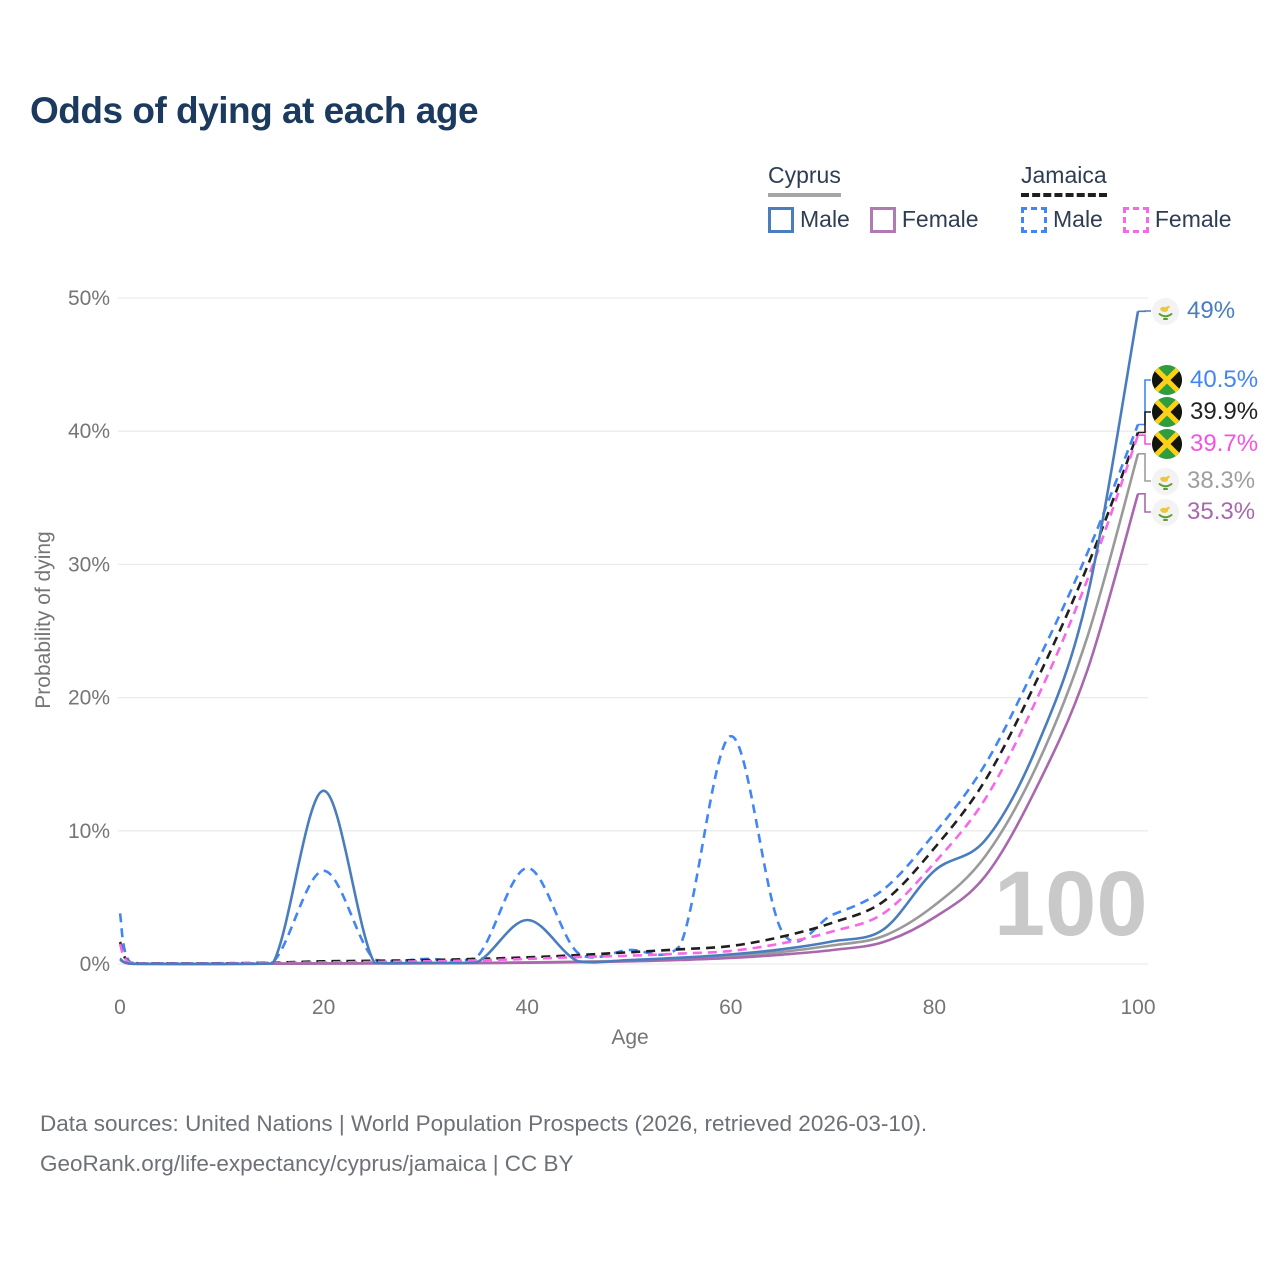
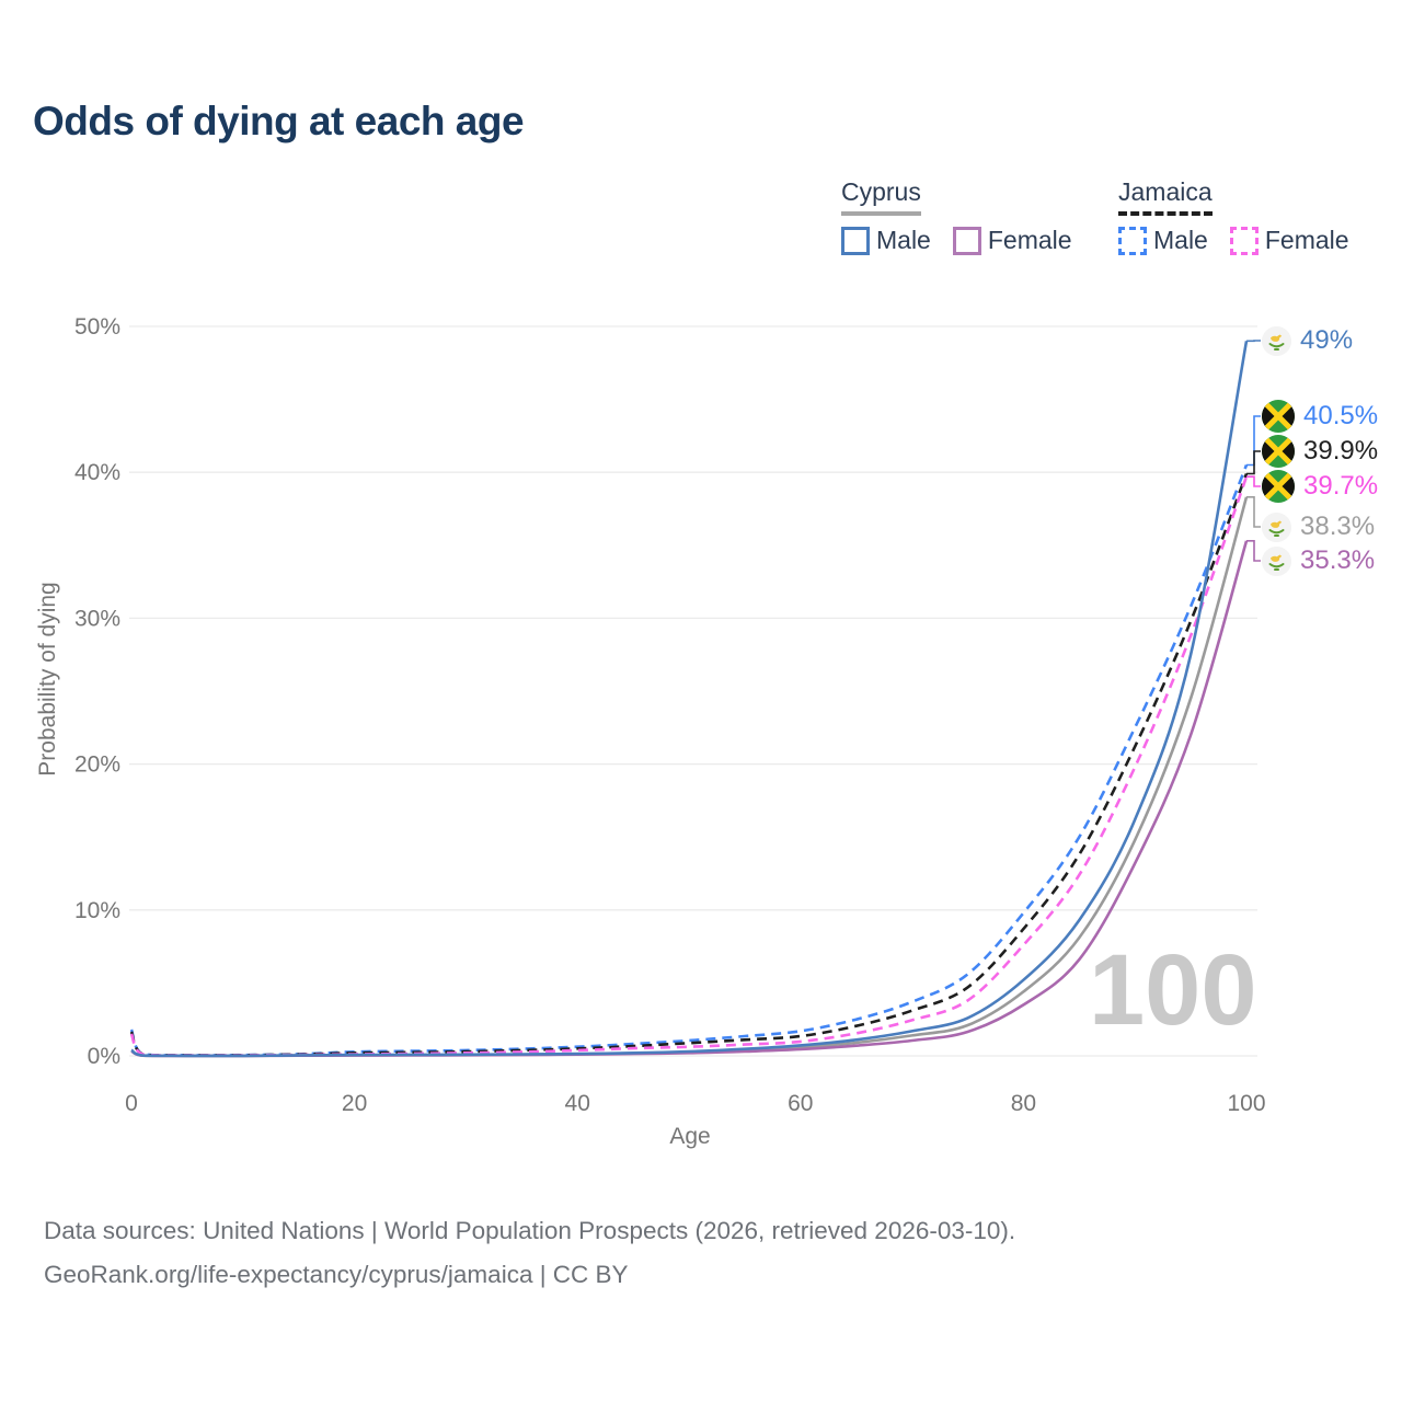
Jamaica Male/0: 3.8% -> 1.8%
Cyprus Male/20: 13.0% -> 0.1%
Jamaica Male/20: 7.0% -> 0.3%
Cyprus Male/40: 3.3% -> 0.1%
Jamaica Male/40: 7.2% -> 0.6%
Jamaica Male/60: 17.1% -> 1.7%
Cyprus Male/80: 7.0% -> 5.2%
